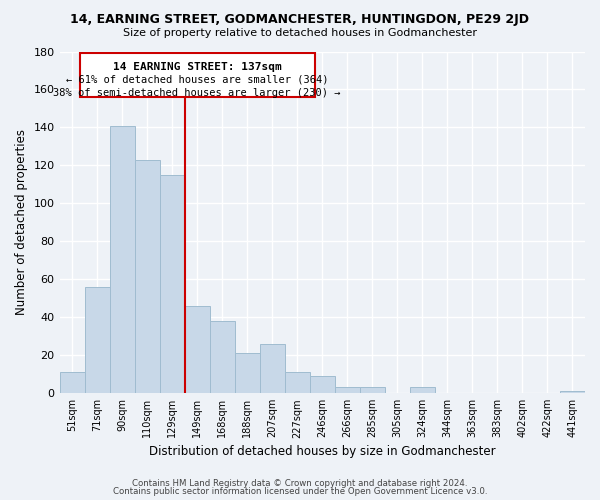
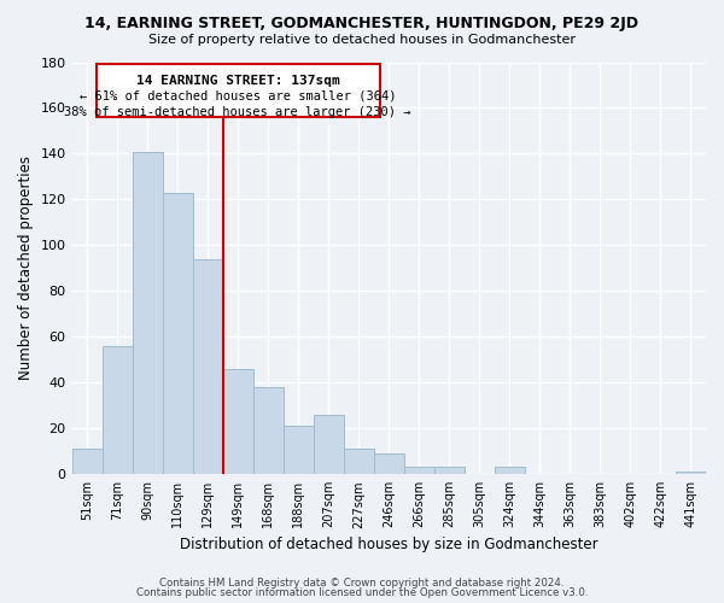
129sqm: 115 -> 94
